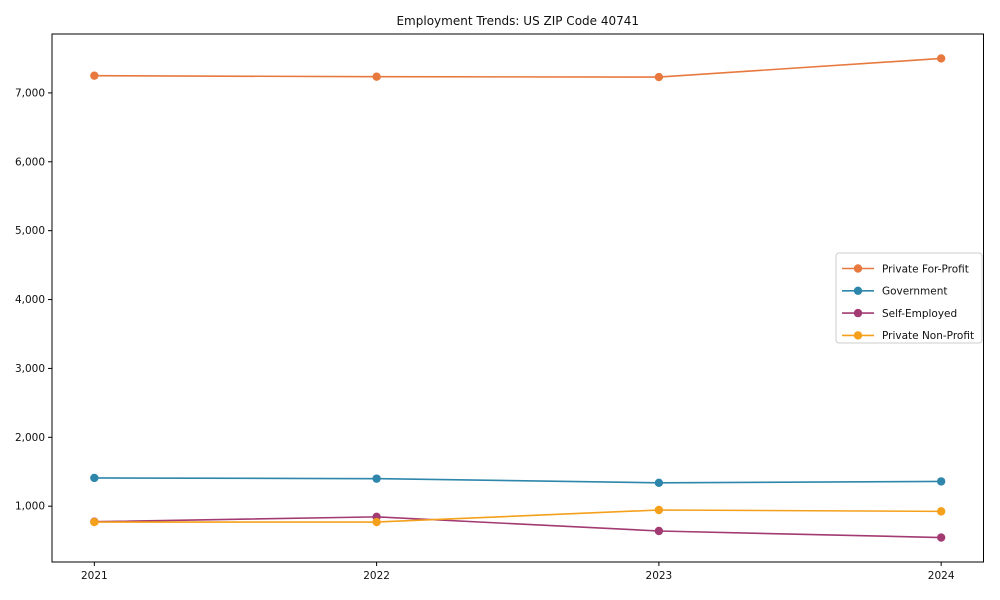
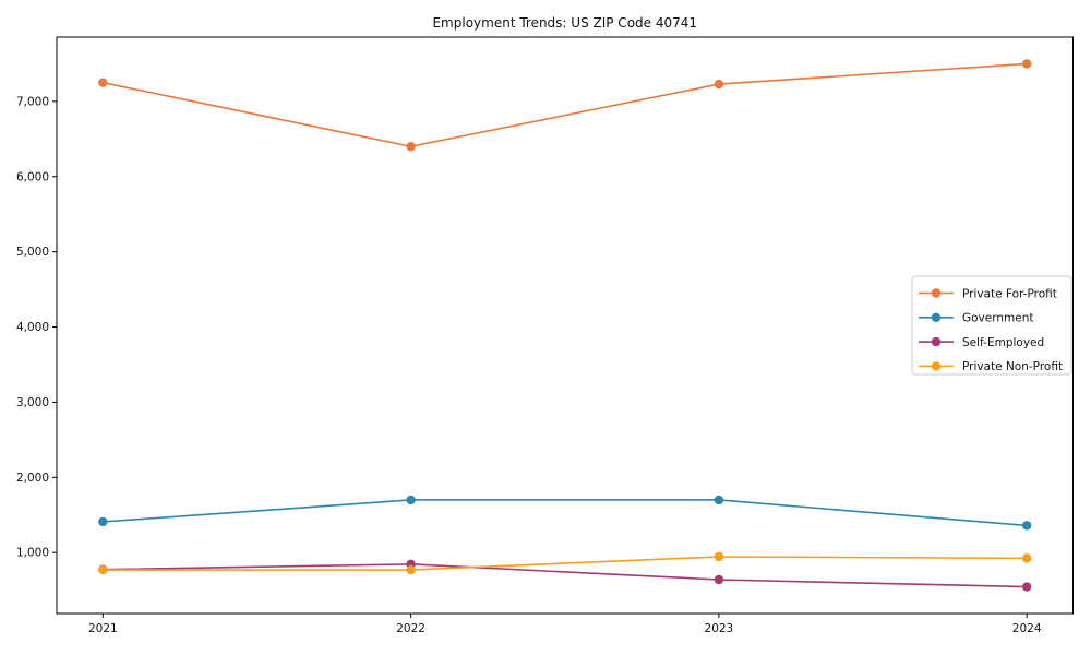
Private For-Profit/2022: 7200 -> 6400
Government/2022: 1400 -> 1700
Government/2023: 1300 -> 1700
